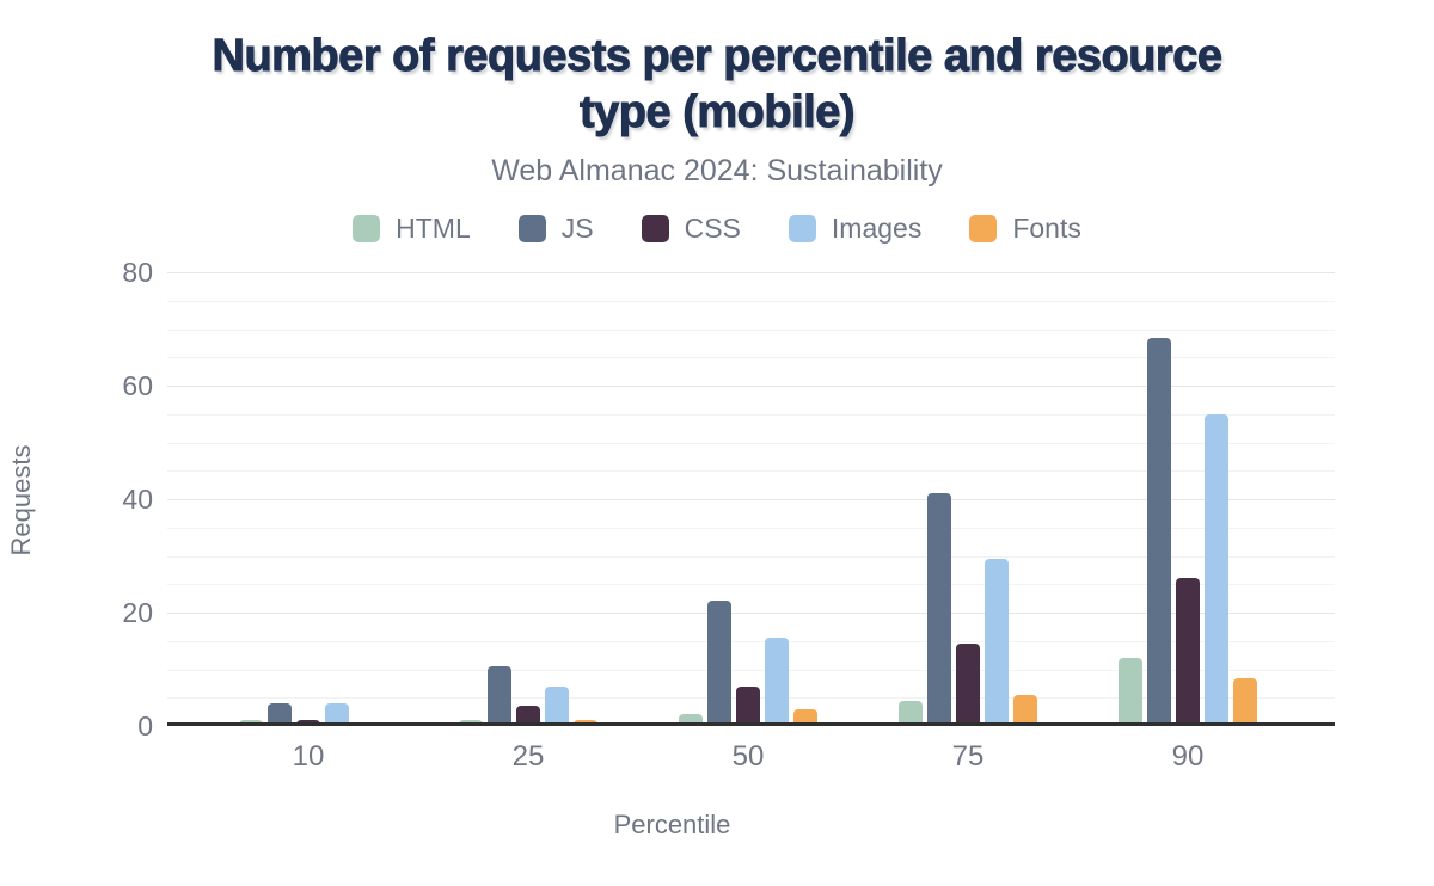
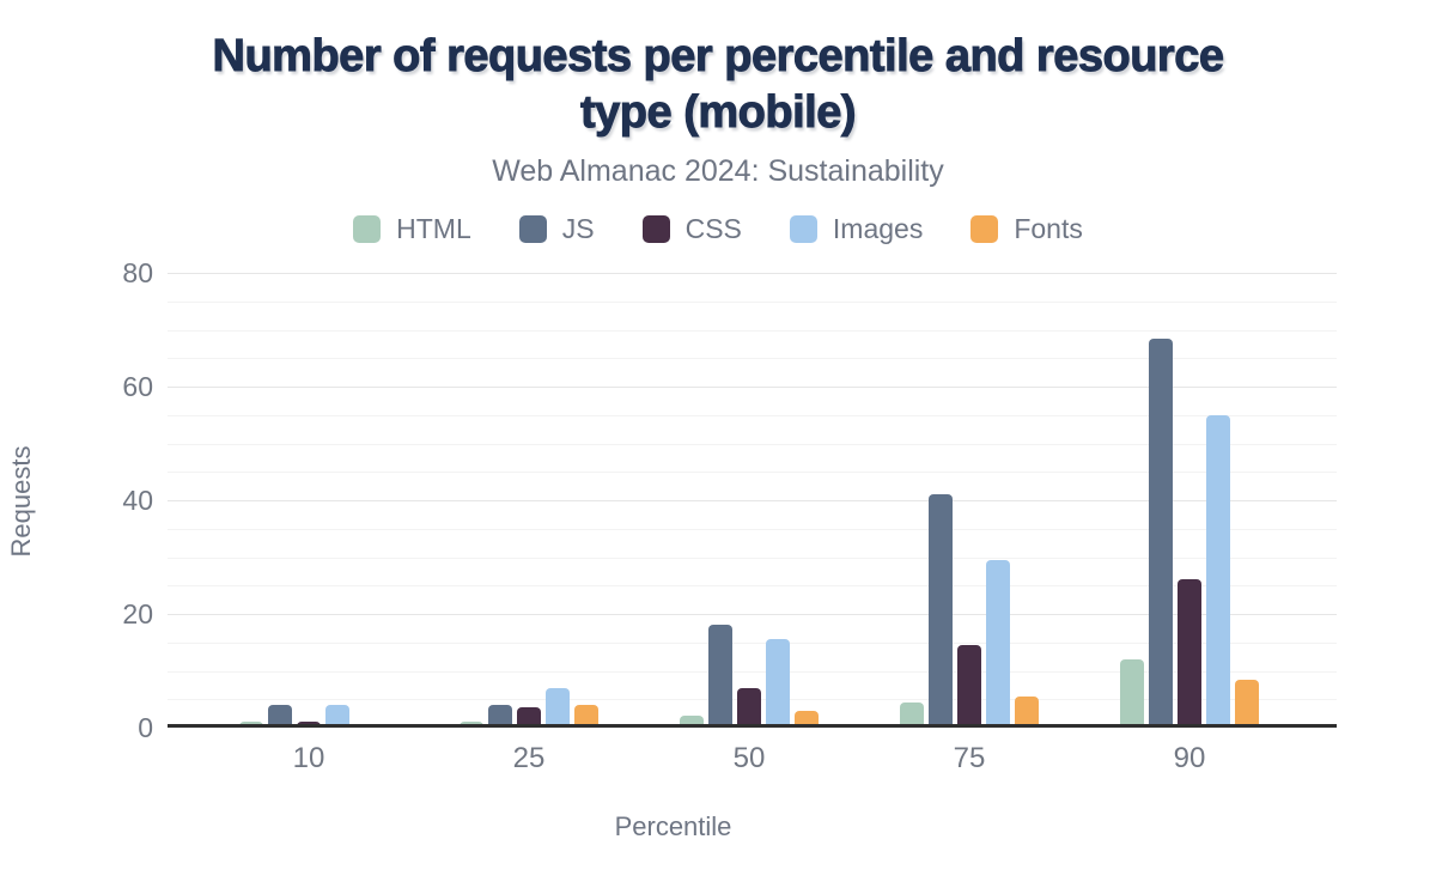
JS/25: 10 -> 4
Fonts/25: 1 -> 4
JS/50: 22 -> 18
